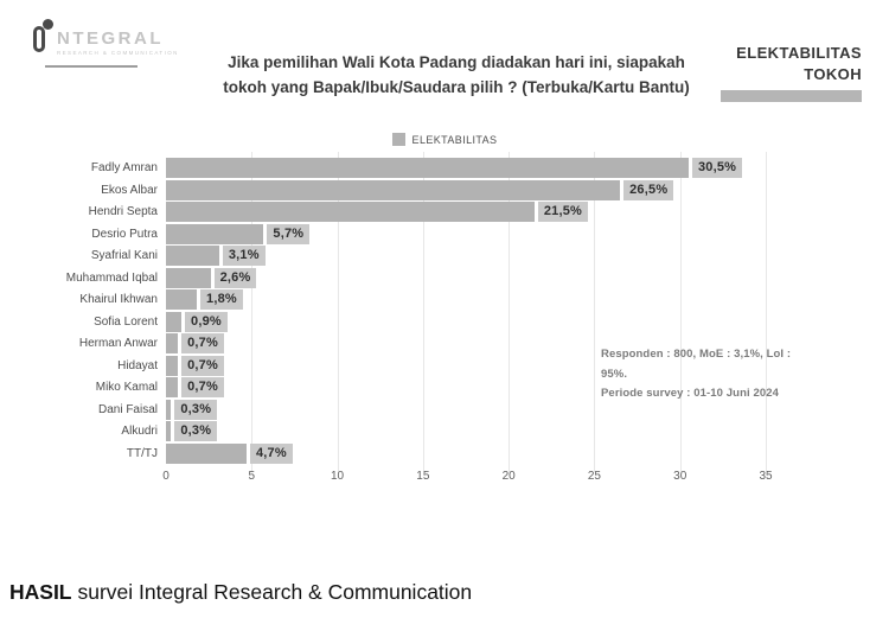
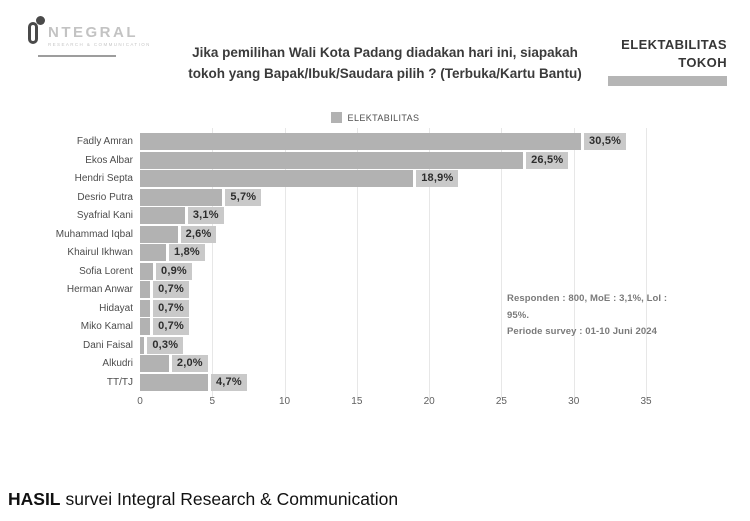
Hendri Septa: 21,5% -> 18,9%
Alkudri: 0,3% -> 2,0%
